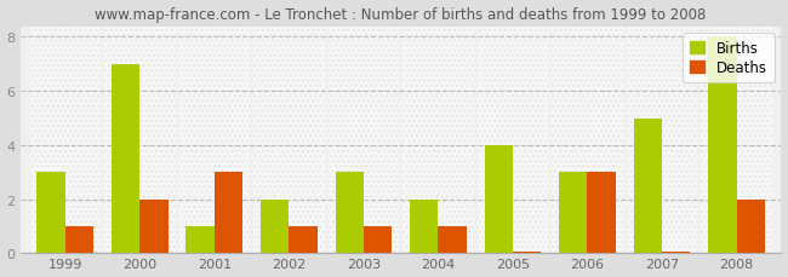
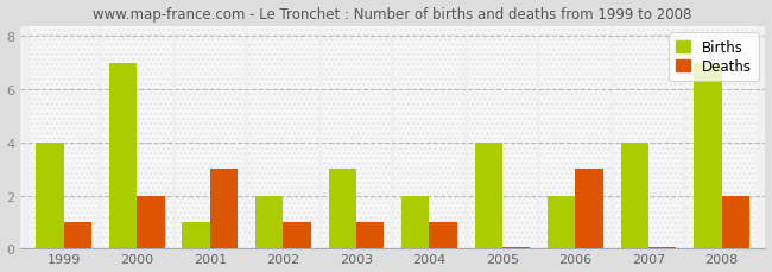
Births/1999: 3 -> 4
Births/2006: 3 -> 2
Births/2007: 5 -> 4
Births/2008: 8 -> 7
